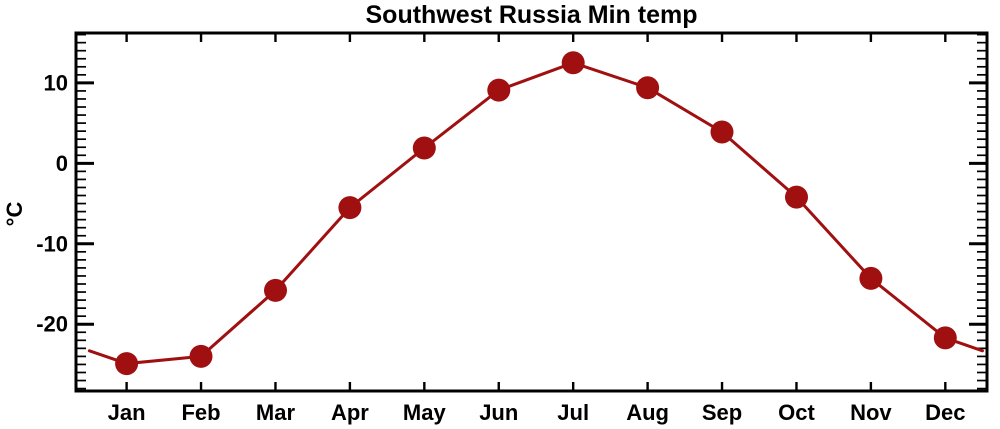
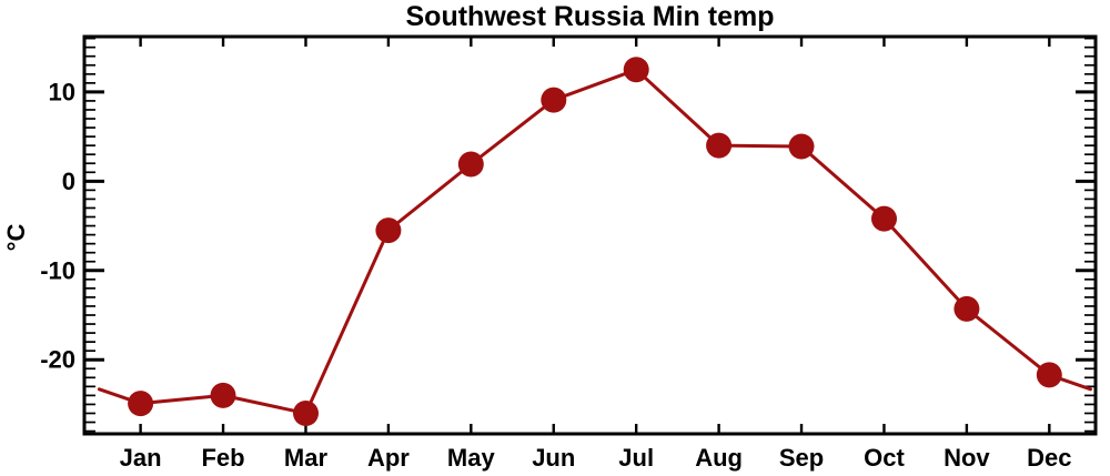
Mar: -16 -> -26
Aug: 9 -> 4
